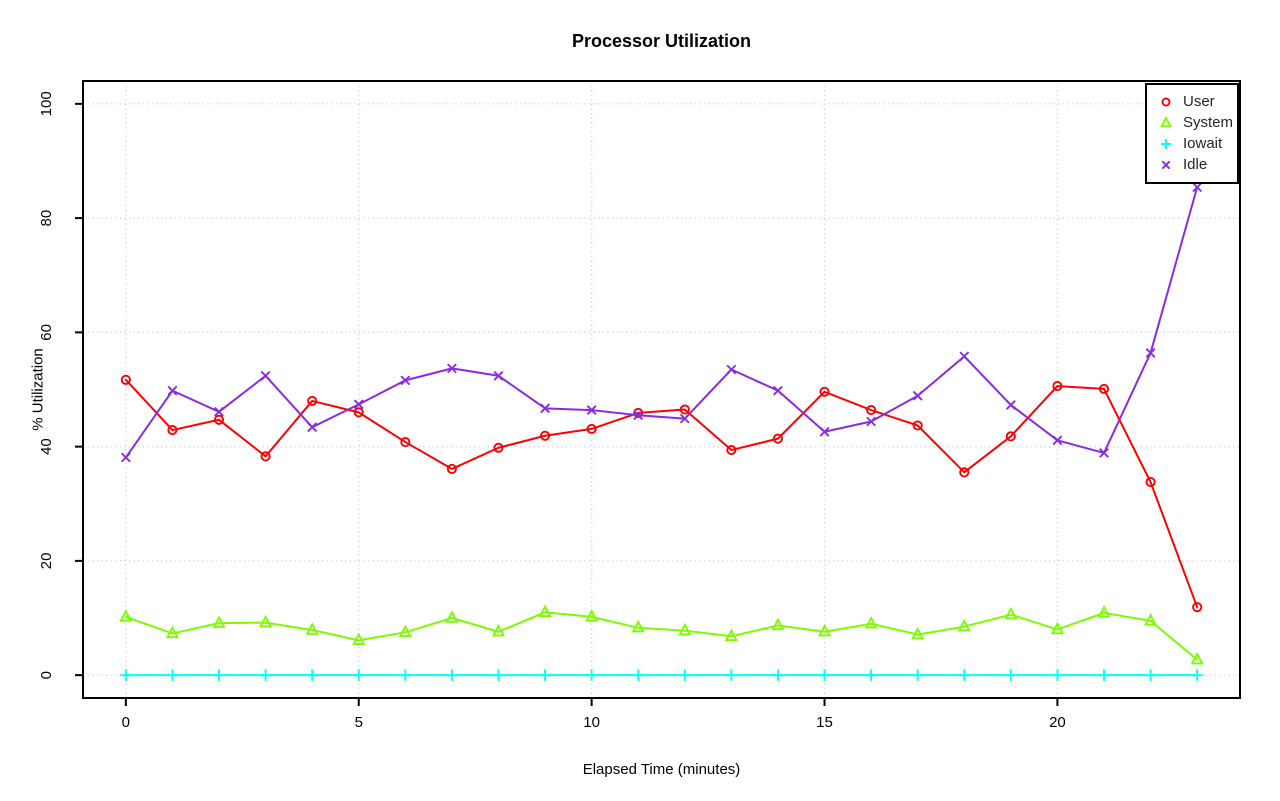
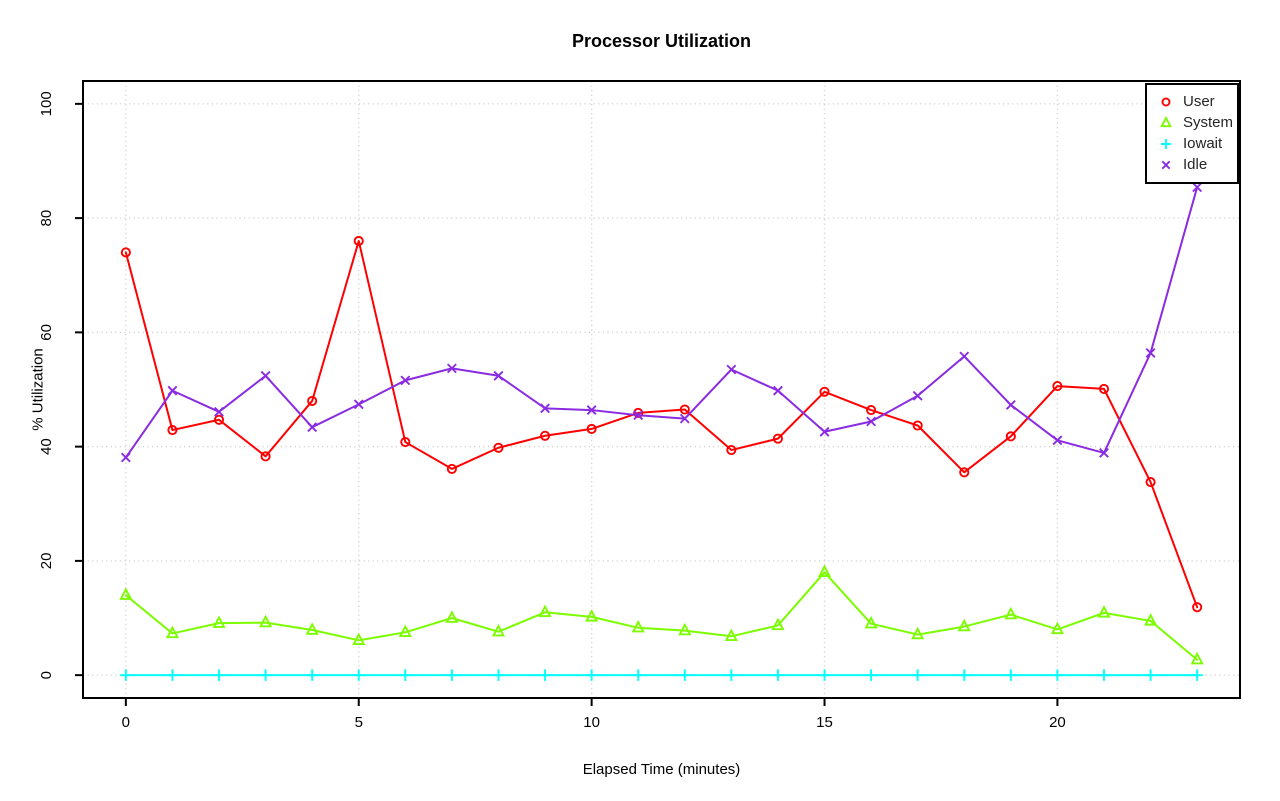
User/0: 52 -> 74
System/0: 10 -> 14
User/5: 46 -> 76
System/15: 8 -> 18
